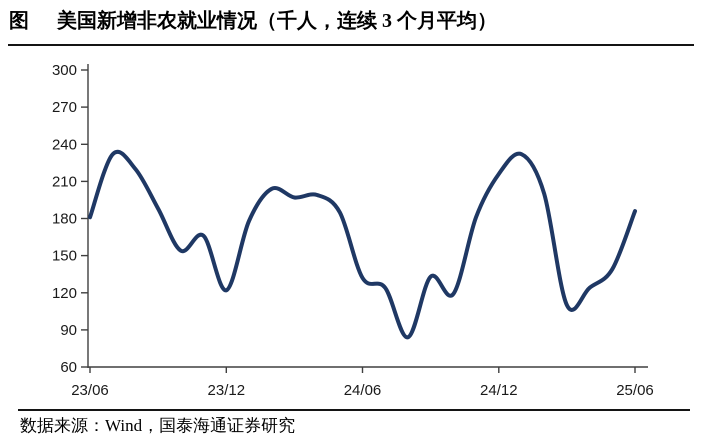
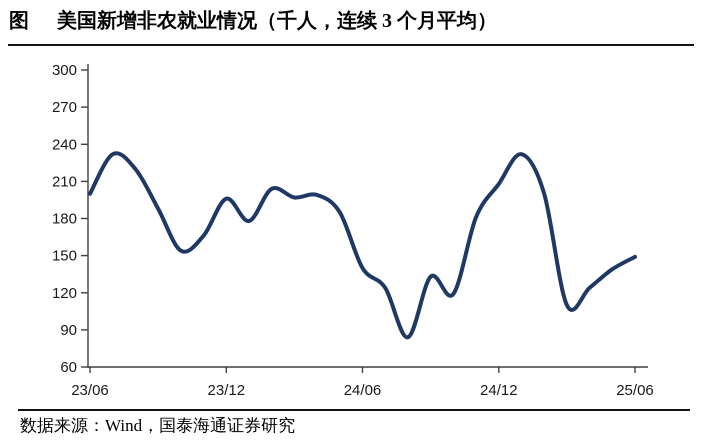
23/06: 181 -> 200
23/12: 122 -> 196
24/06: 132 -> 140
24/12: 216 -> 208
25/06: 186 -> 149
